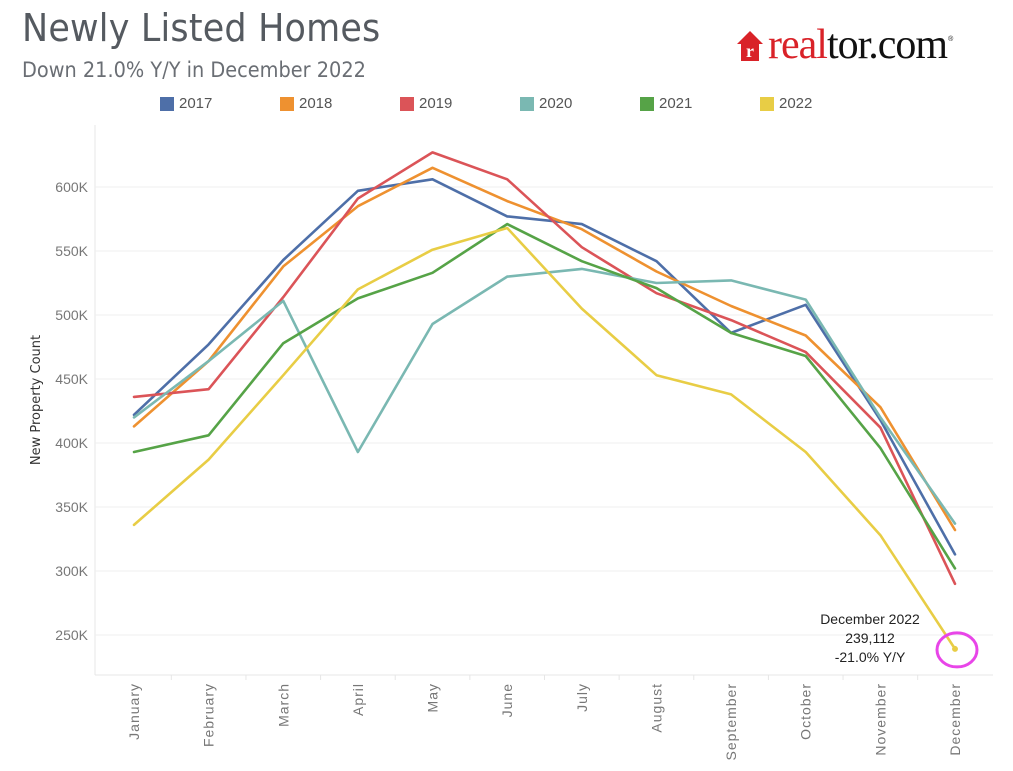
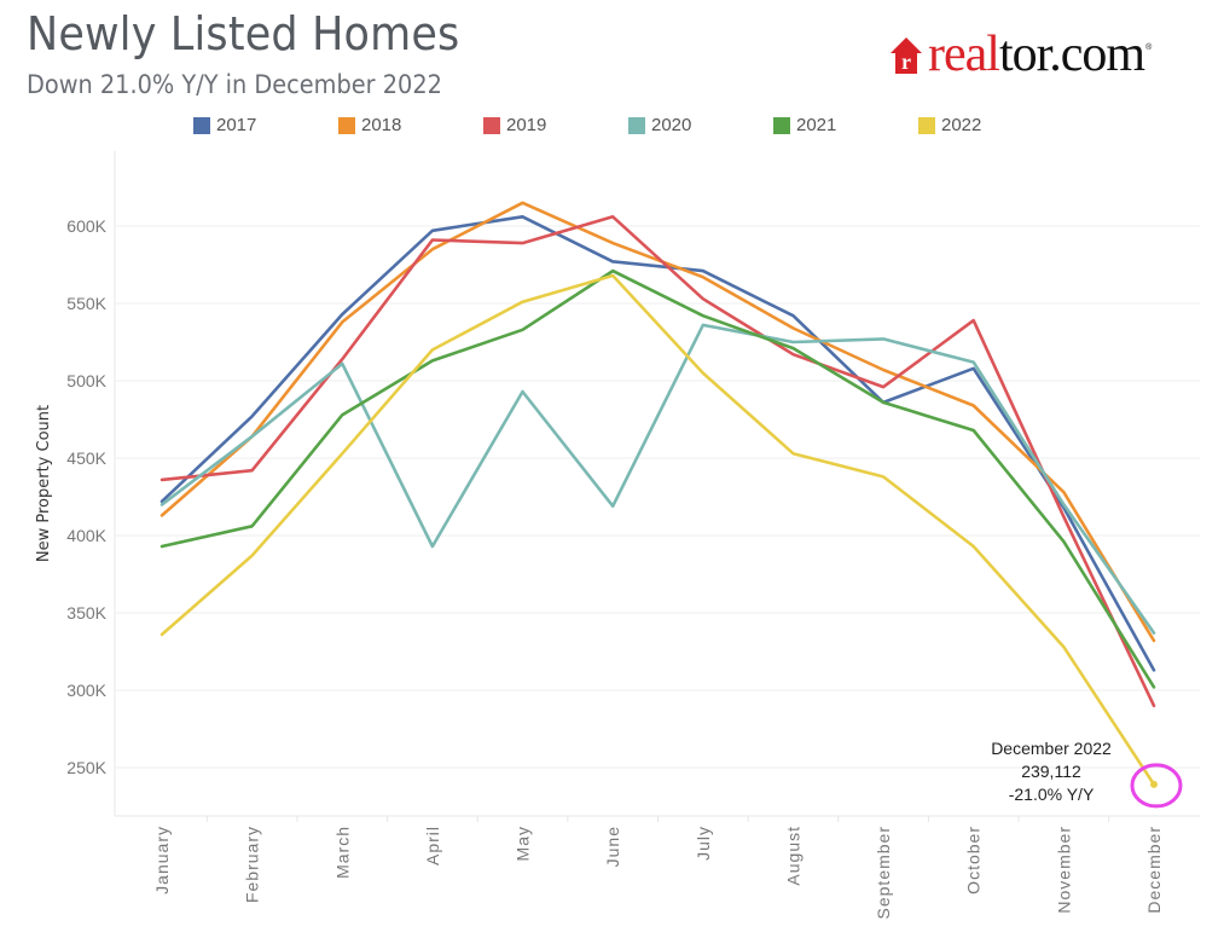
2019/May: 627K -> 589K
2020/June: 530K -> 419K
2019/October: 471K -> 539K
